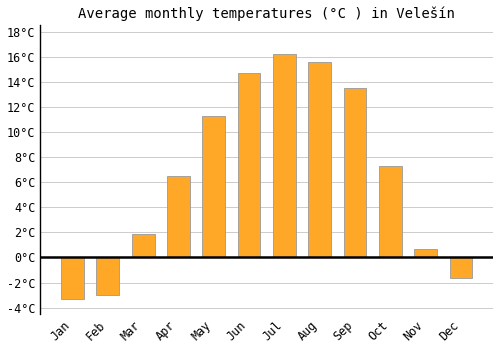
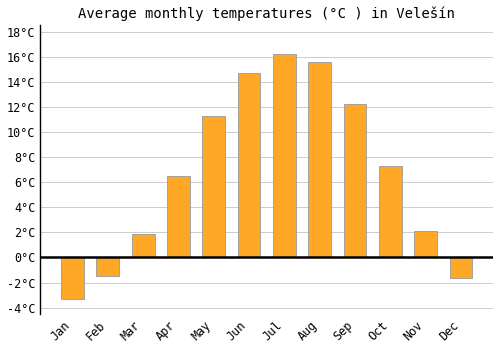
Feb: -3.0°C -> -1.5°C
Sep: 13.5°C -> 12.2°C
Nov: 0.7°C -> 2.1°C
